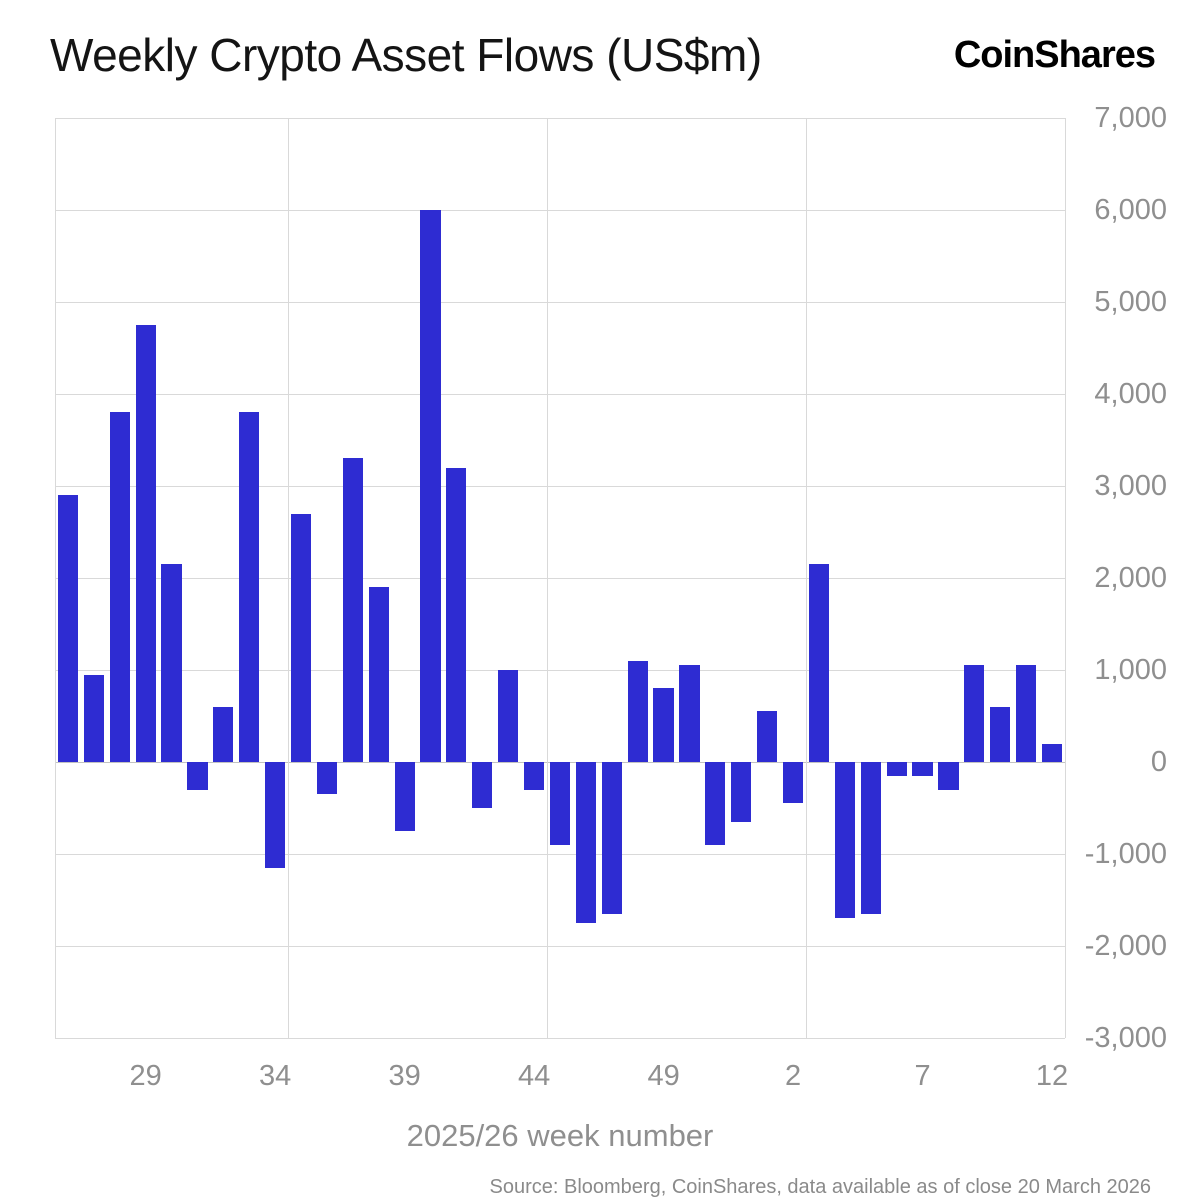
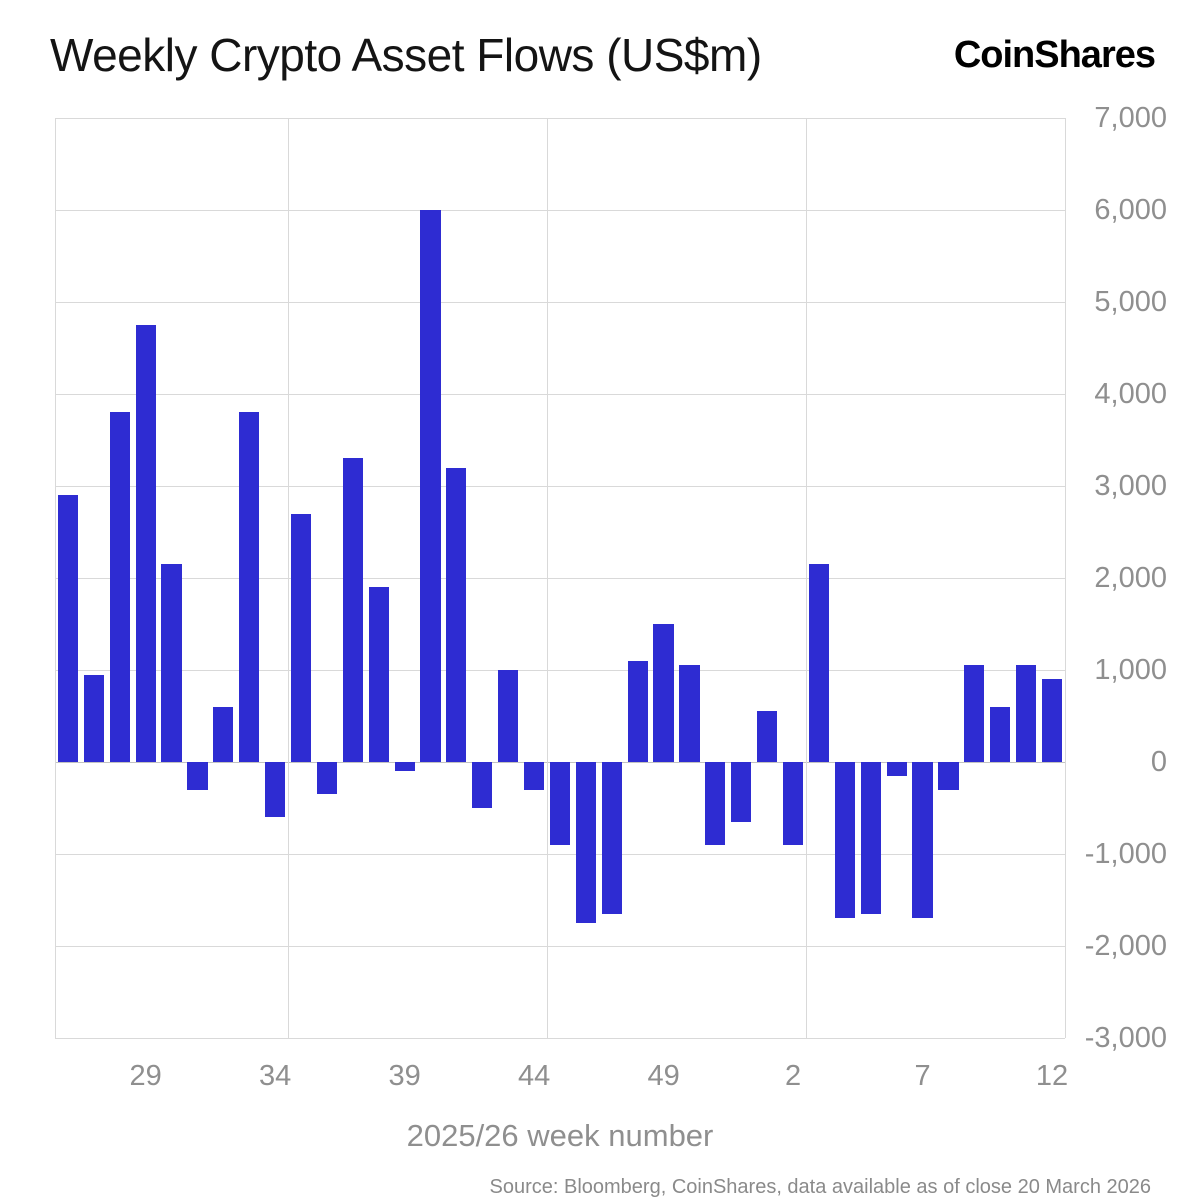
34: -1200 -> -600
39: -800 -> -100
49: 800 -> 1500
2: -400 -> -900
7: -200 -> -1700
12: 200 -> 900
